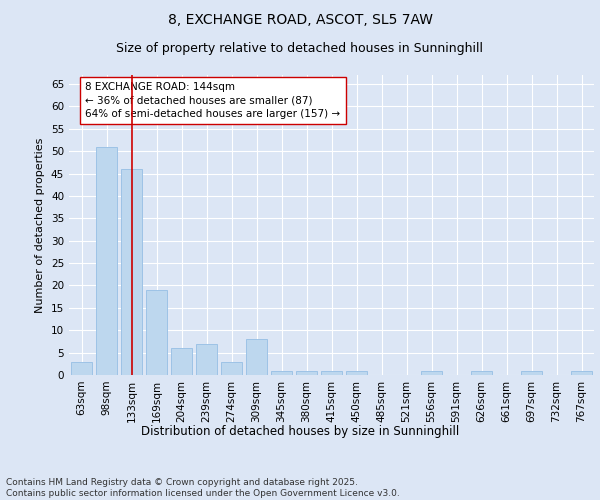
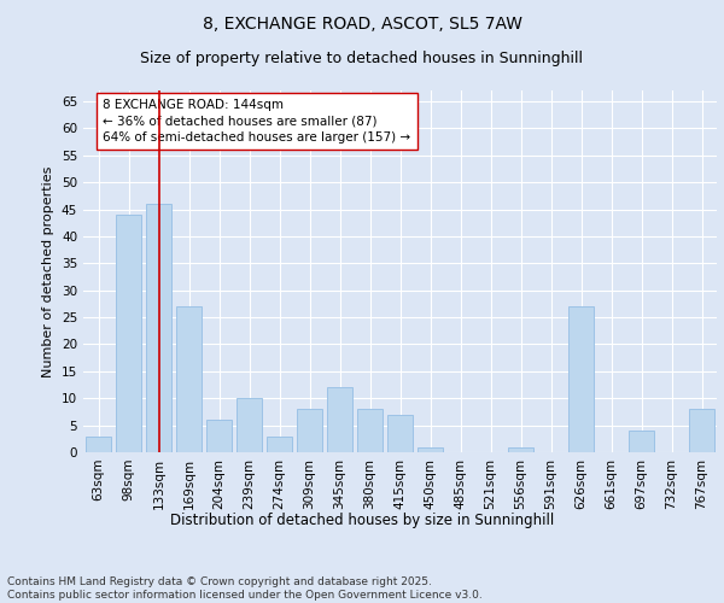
98sqm: 51 -> 44
169sqm: 19 -> 27
239sqm: 7 -> 10
345sqm: 1 -> 12
380sqm: 1 -> 8
415sqm: 1 -> 7
626sqm: 1 -> 27
697sqm: 1 -> 4
767sqm: 1 -> 8
